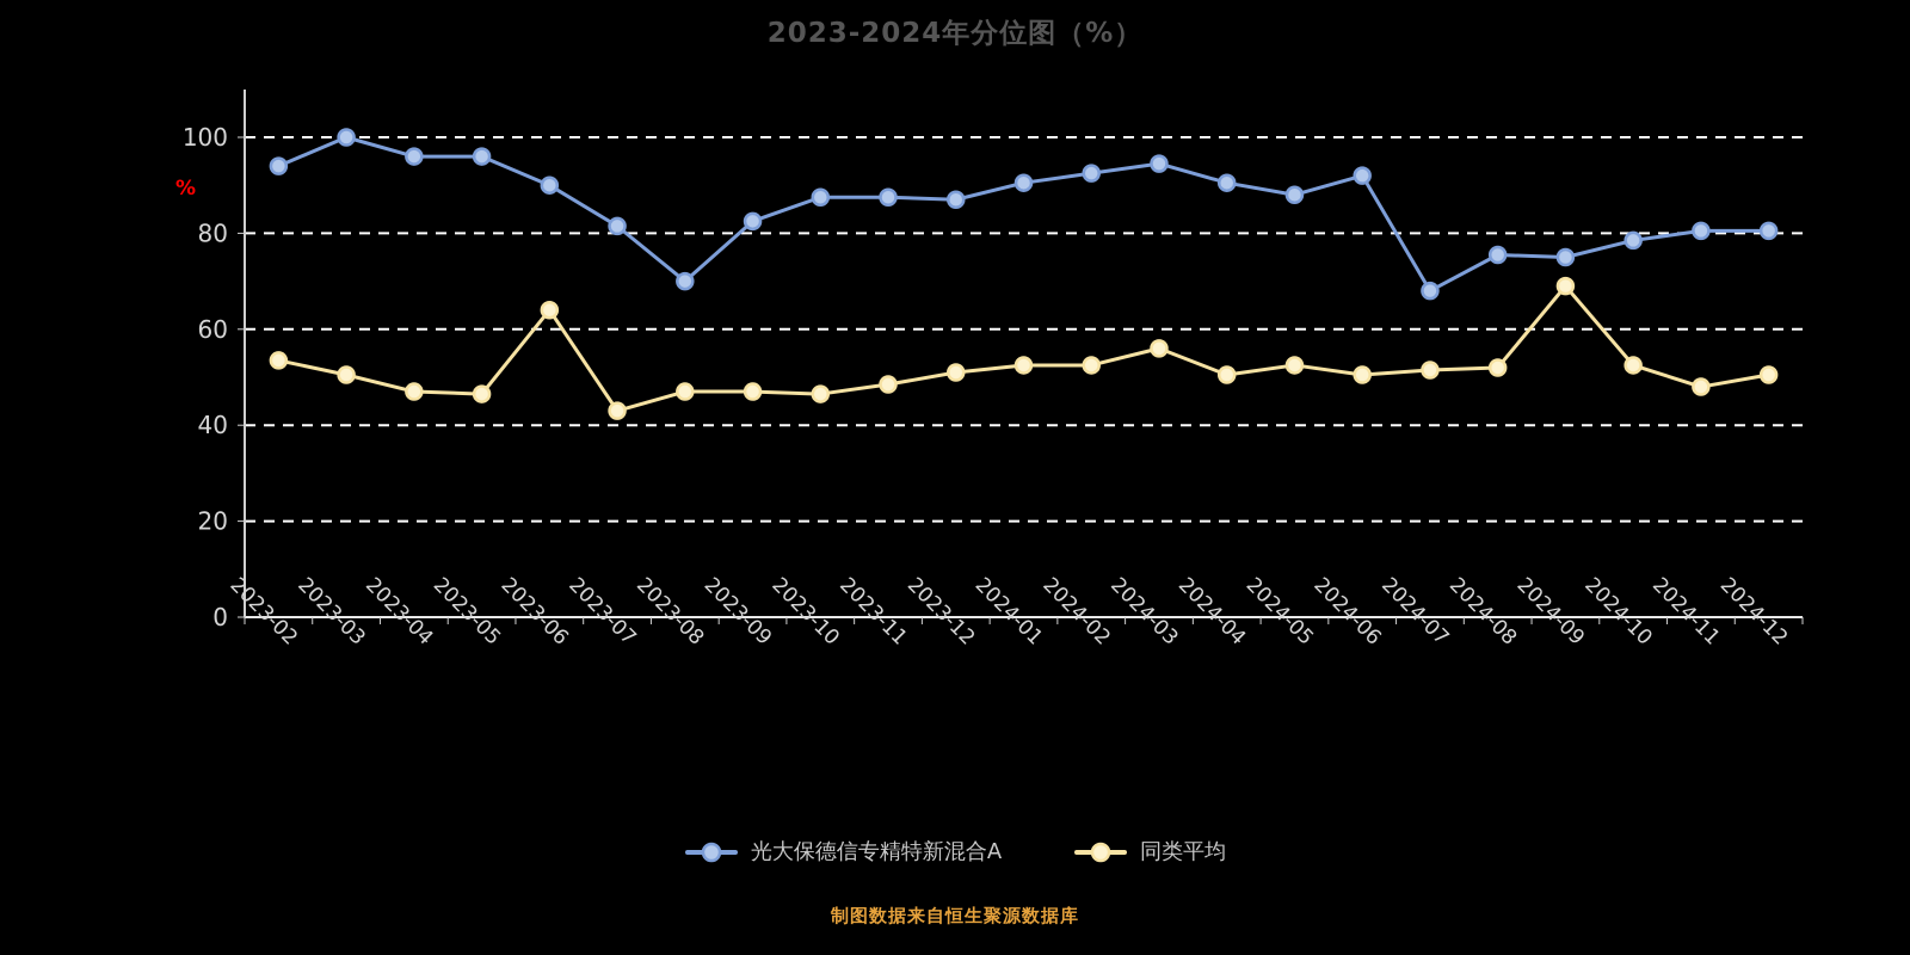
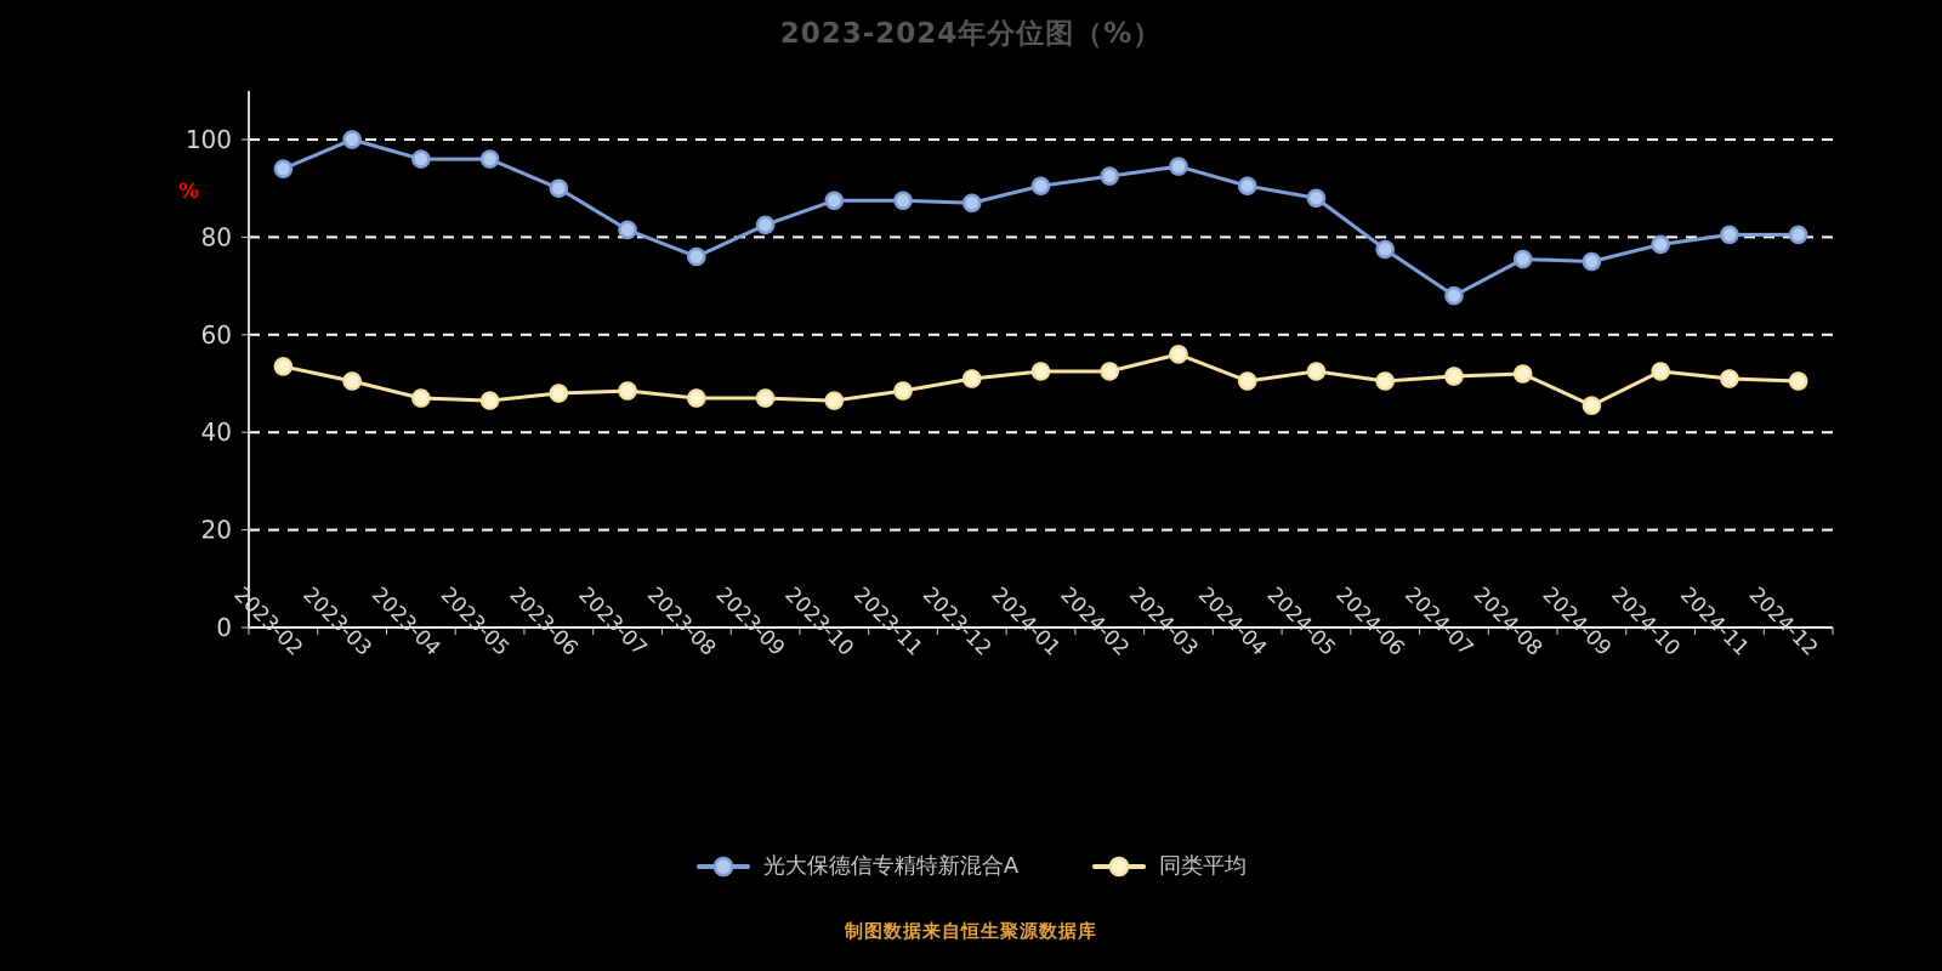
同类平均/2023-06: 64 -> 48
同类平均/2023-07: 43 -> 48
光大保德信专精特新混合A/2023-08: 70 -> 76
光大保德信专精特新混合A/2024-06: 92 -> 78
同类平均/2024-09: 69 -> 46
同类平均/2024-11: 48 -> 51
